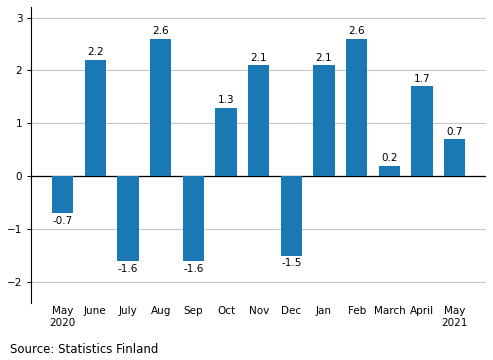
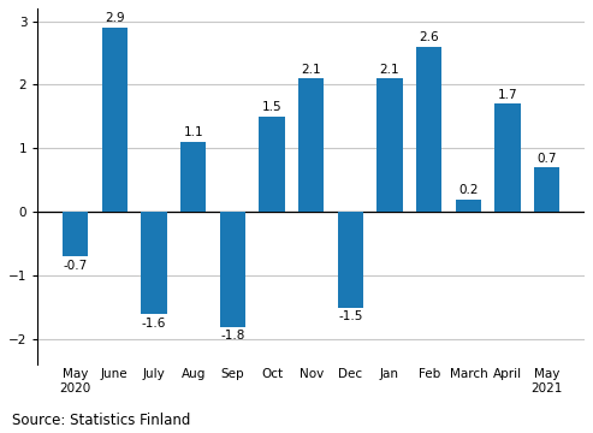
June: 2.2 -> 2.9
Aug: 2.6 -> 1.1
Sep: -1.6 -> -1.8
Oct: 1.3 -> 1.5
